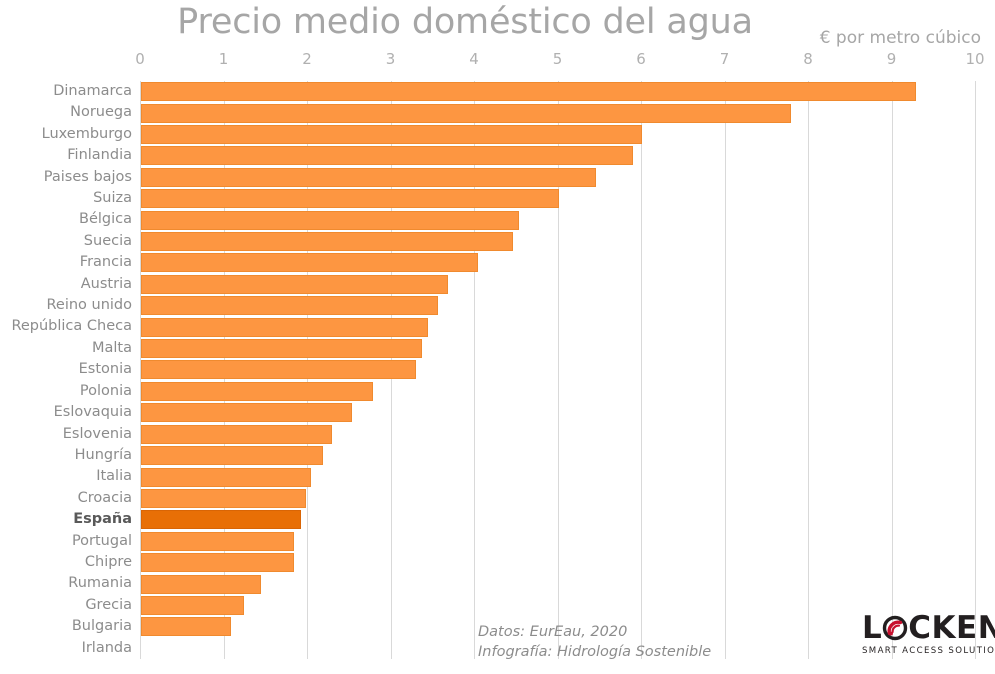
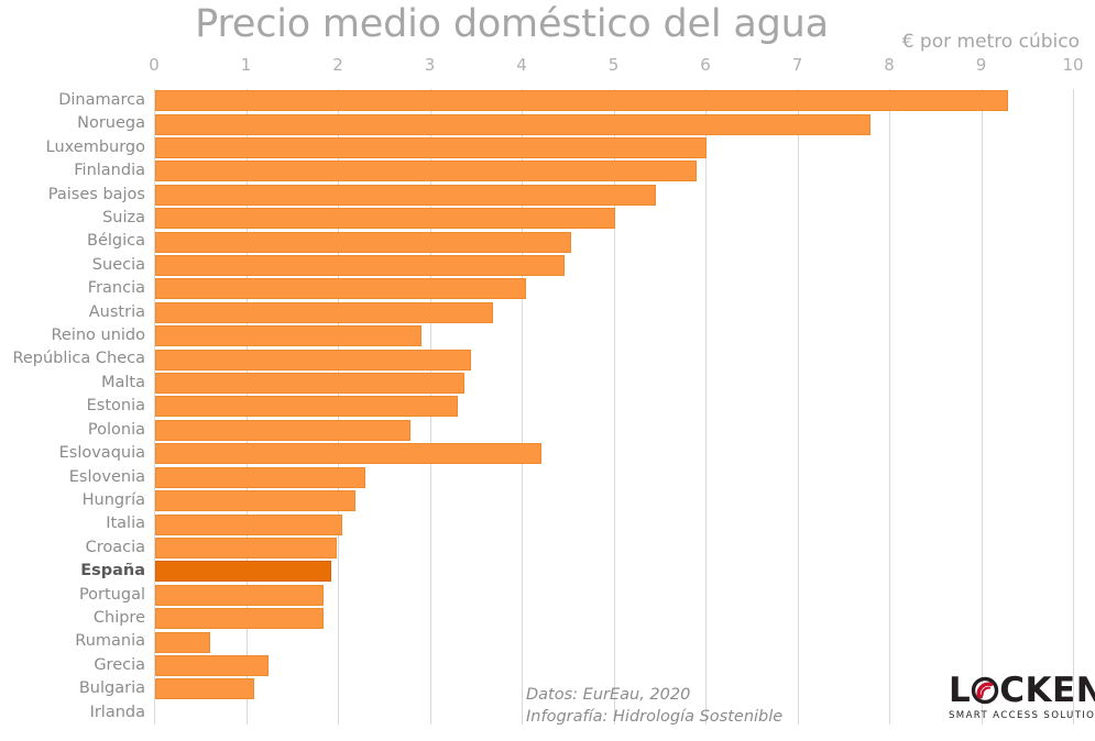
Reino unido: 3.6 -> 2.9
Eslovaquia: 2.5 -> 4.2
Rumania: 1.4 -> 0.6
